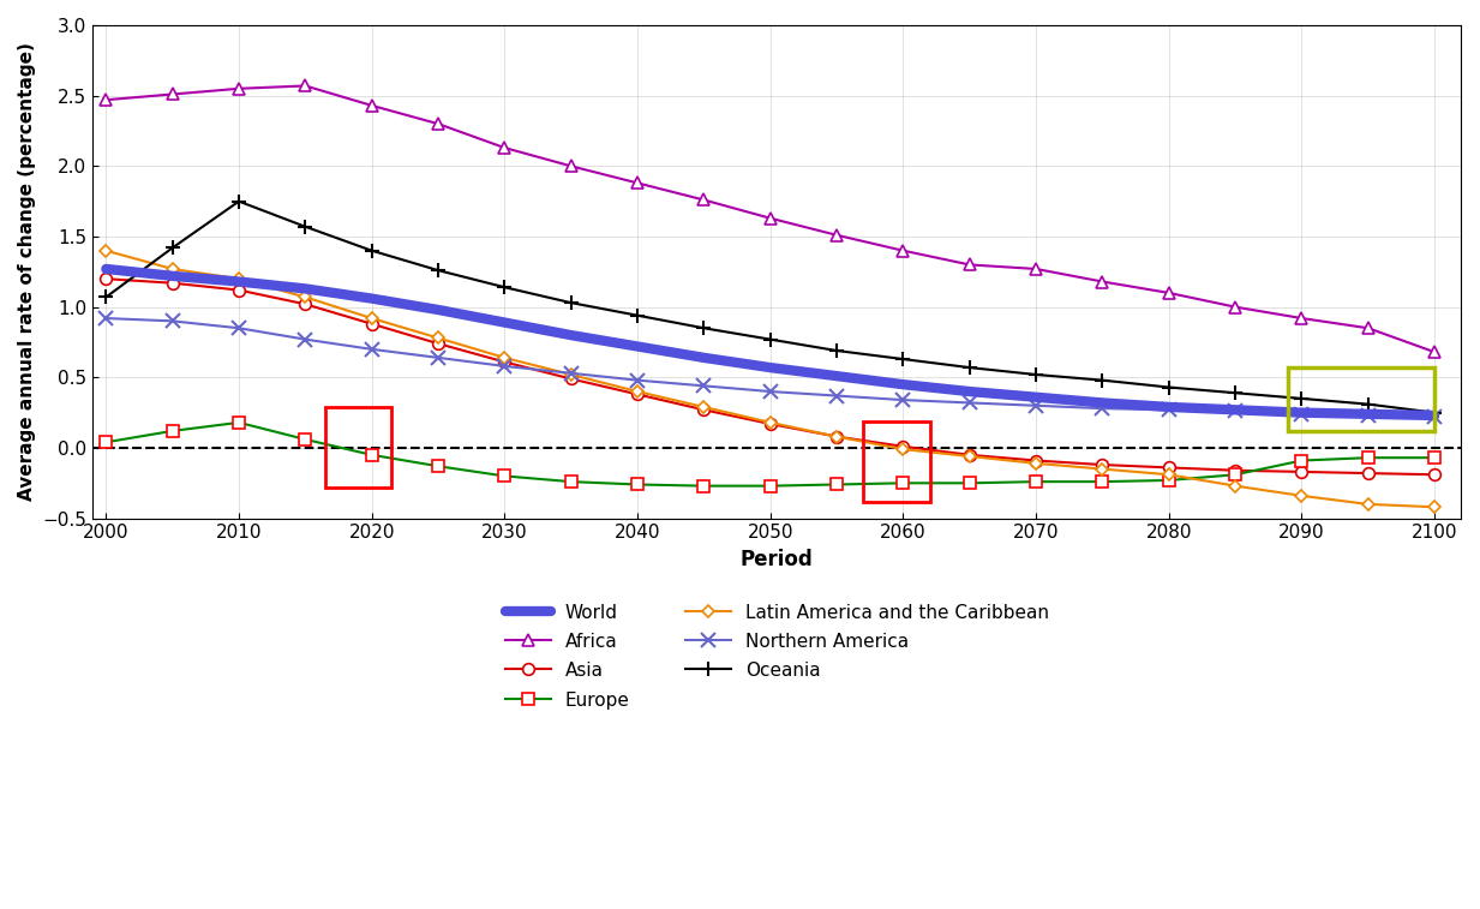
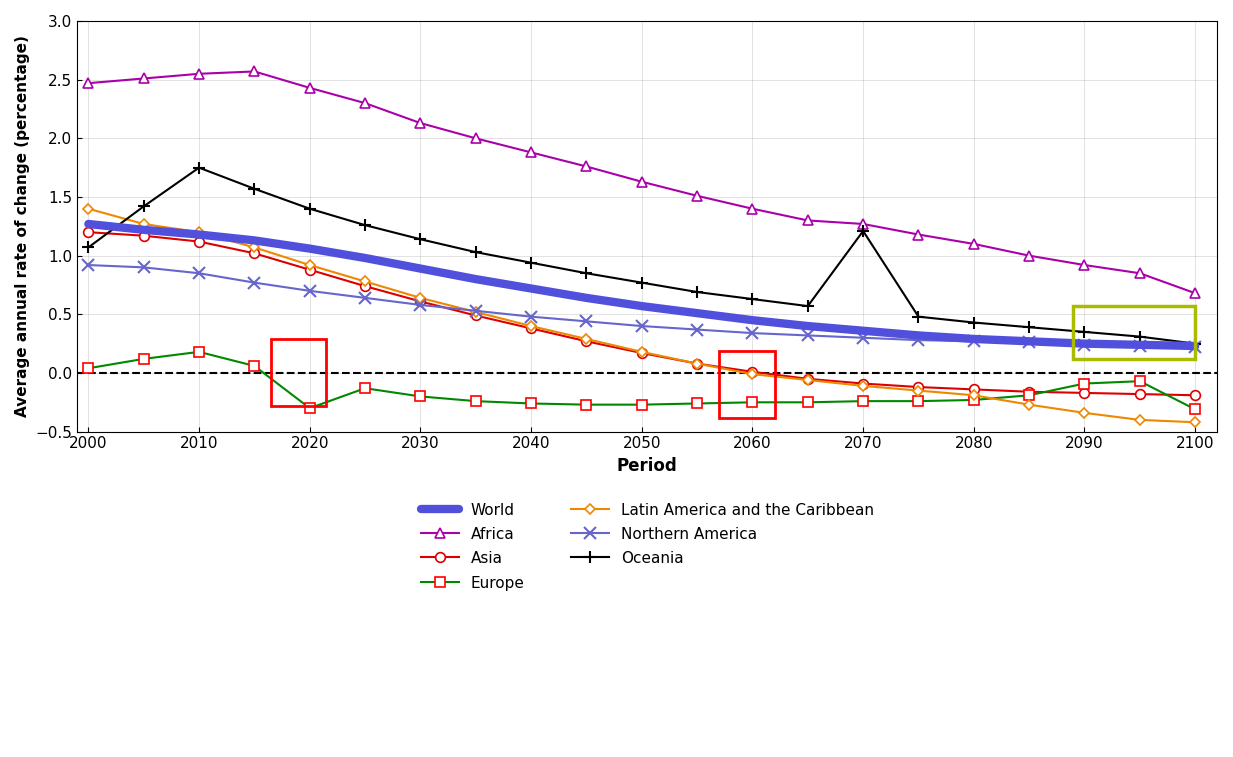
Europe/2020: -0.05 -> -0.30
Oceania/2070: 0.52 -> 1.21
Europe/2100: -0.07 -> -0.31
